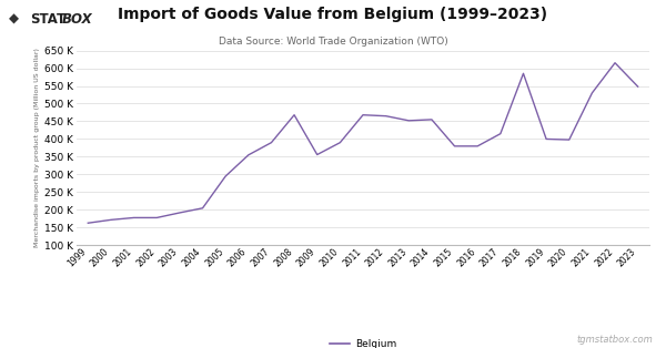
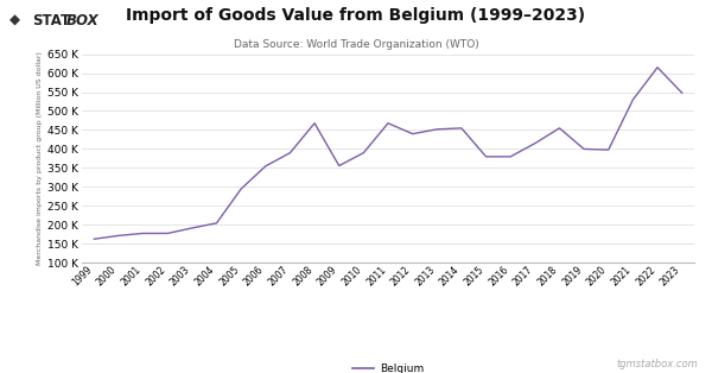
2012: 465 K -> 440 K
2018: 585 K -> 455 K
